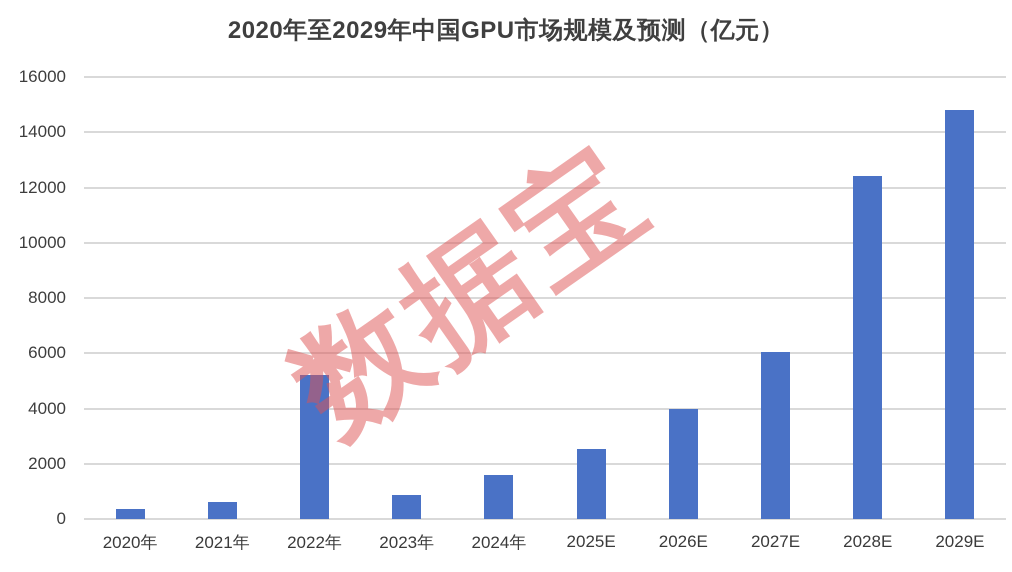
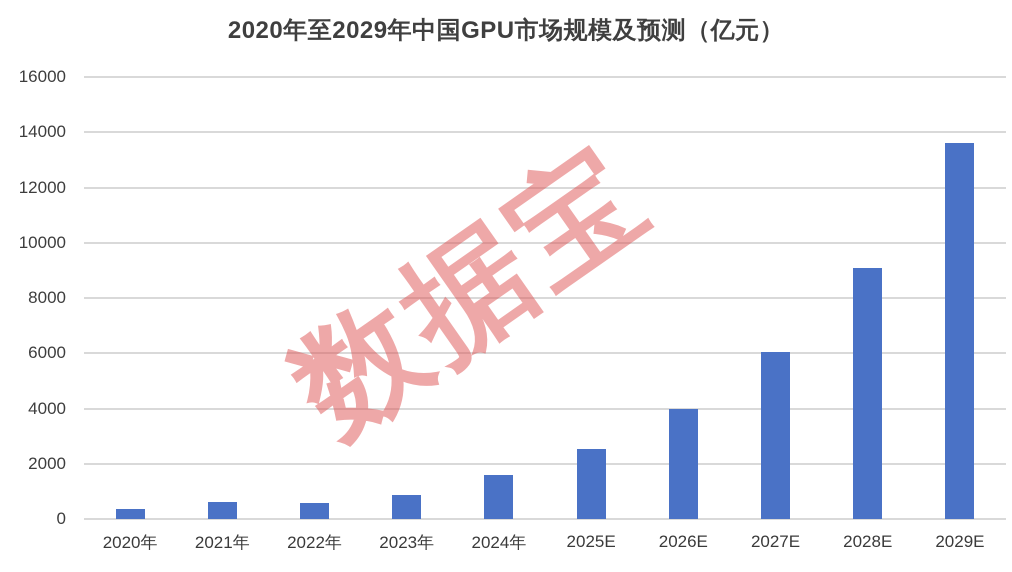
2022年: 5200 -> 600
2028E: 12400 -> 9100
2029E: 14800 -> 13600
